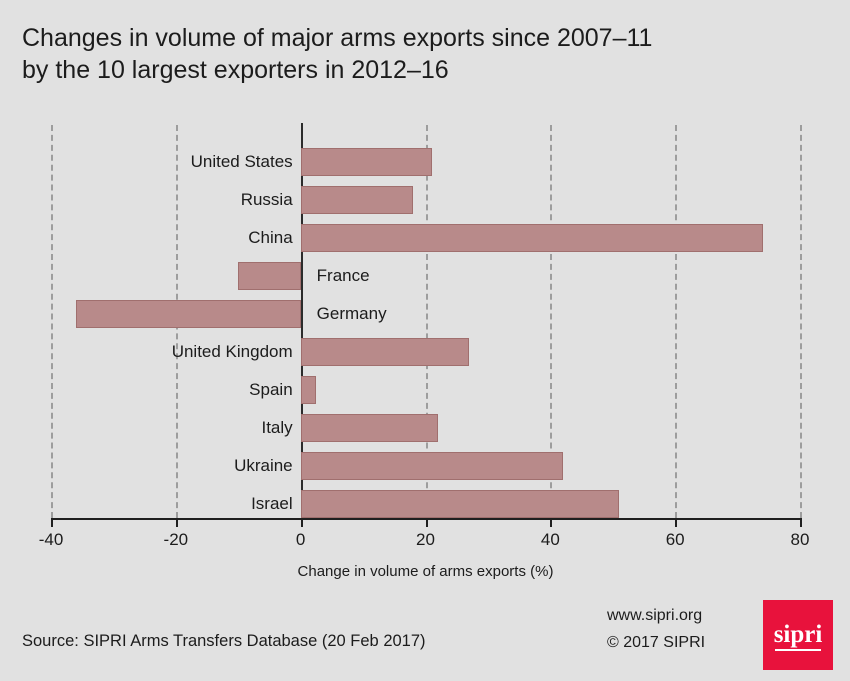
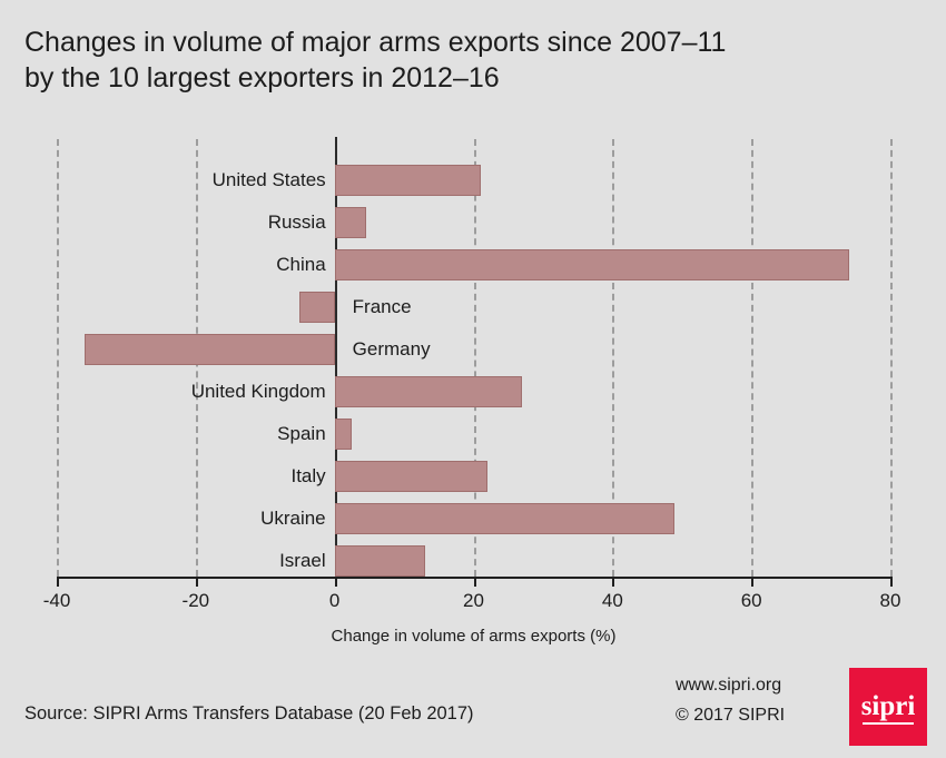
Russia: 18 -> 4
France: -10 -> -5
Ukraine: 42 -> 49
Israel: 51 -> 13
